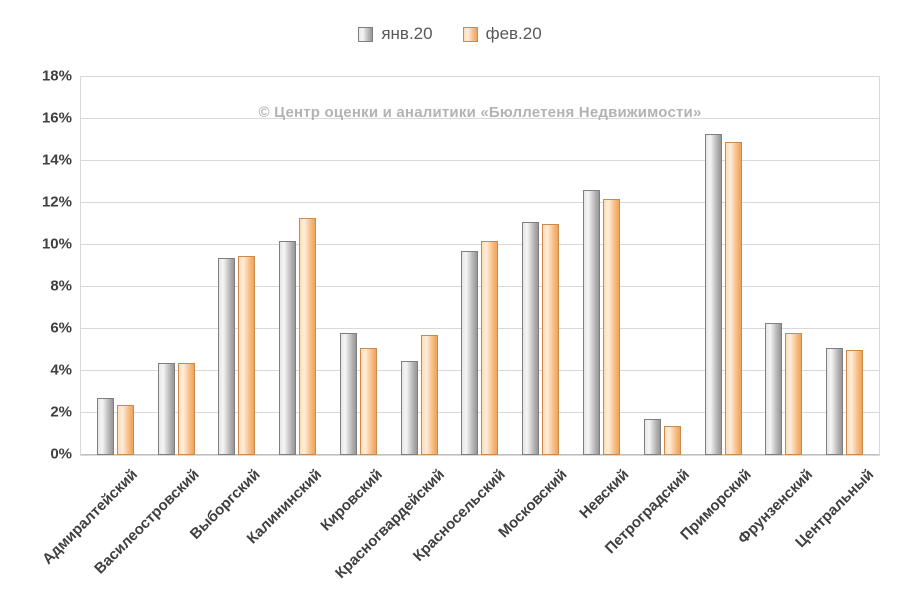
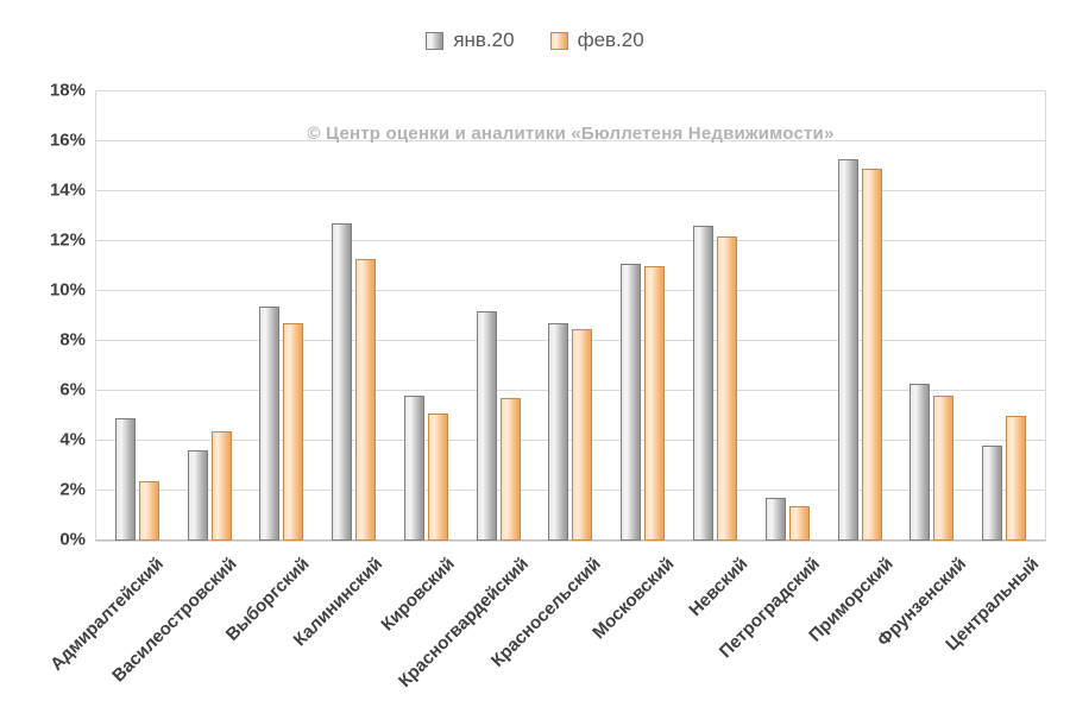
янв.20/Адмиралтейский: 2.7% -> 4.9%
янв.20/Василеостровский: 4.4% -> 3.6%
фев.20/Выборгский: 9.5% -> 8.7%
янв.20/Калининский: 10.2% -> 12.7%
янв.20/Красногвардейский: 4.5% -> 9.2%
янв.20/Красносельский: 9.7% -> 8.7%
фев.20/Красносельский: 10.2% -> 8.5%
янв.20/Центральный: 5.1% -> 3.8%
